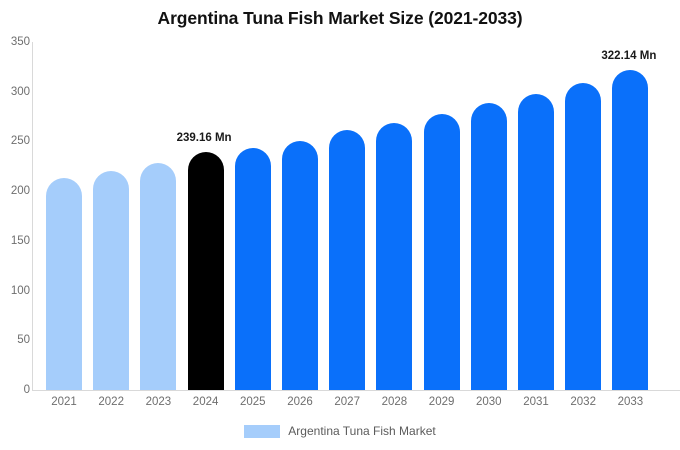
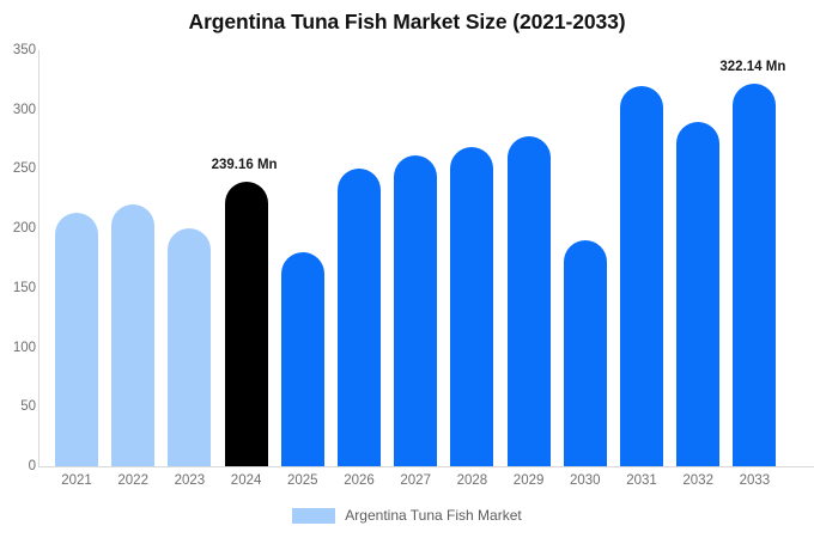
2023: 230 -> 200
2025: 240 -> 180
2030: 290 -> 190
2031: 300 -> 320
2032: 310 -> 290
